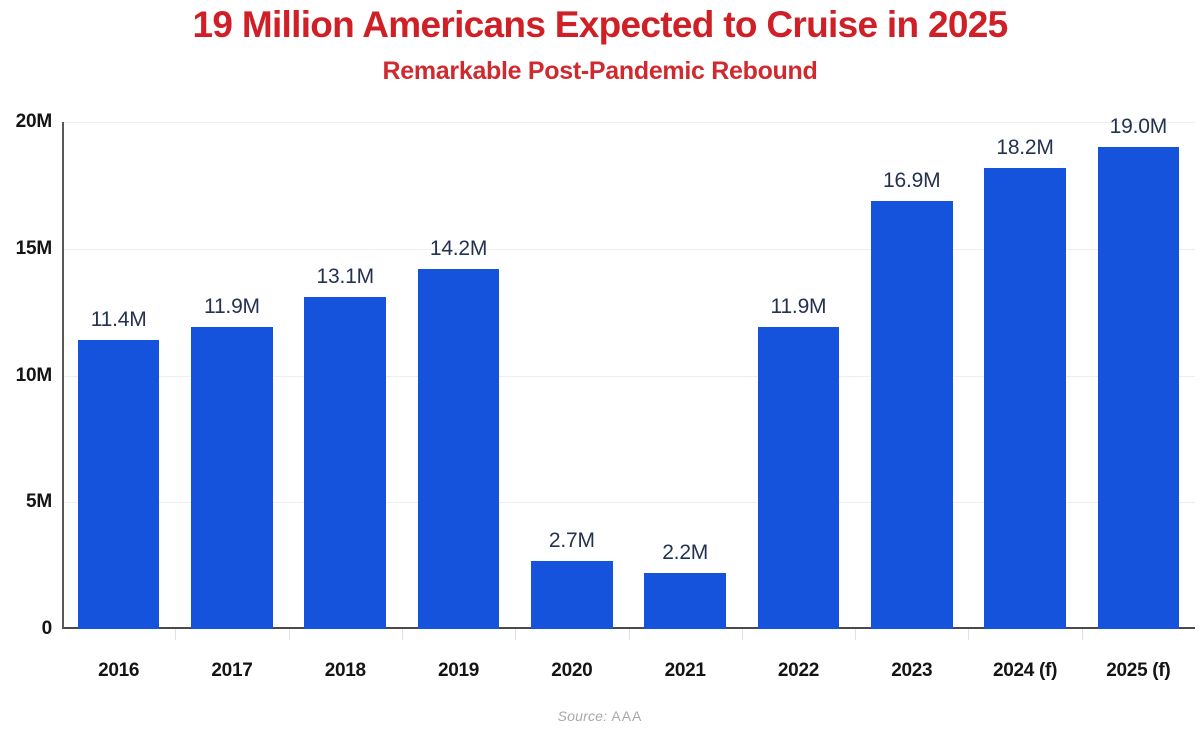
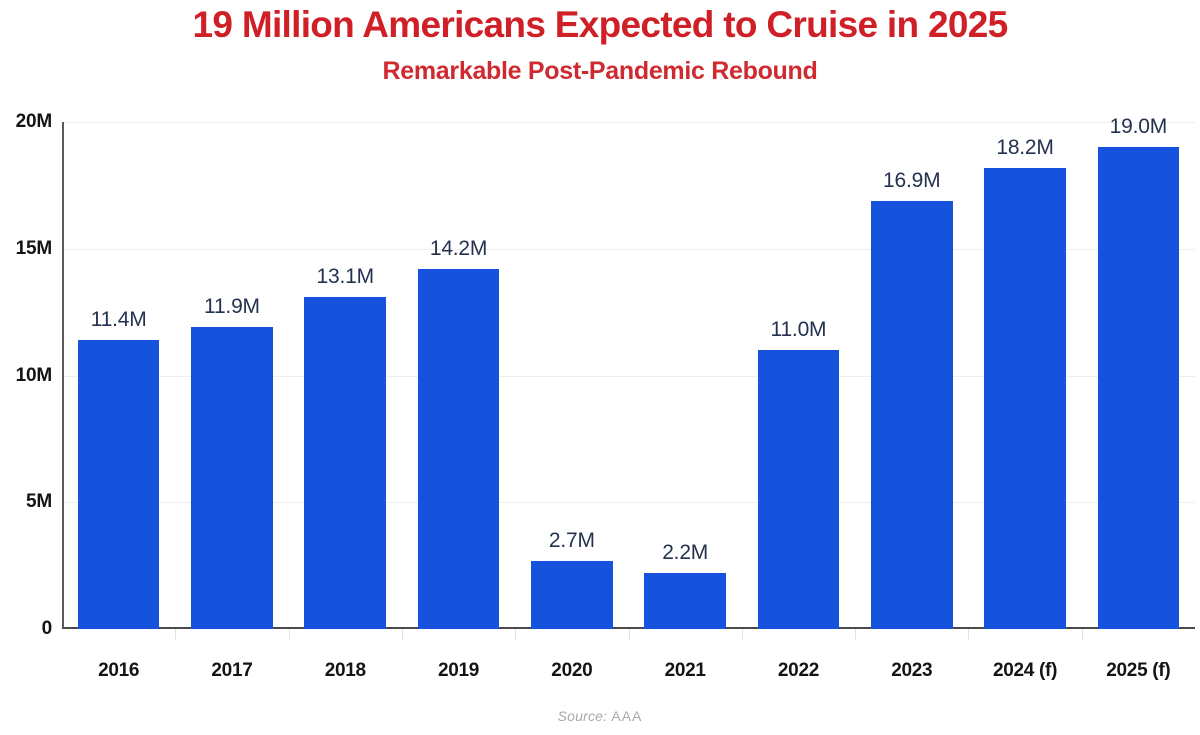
2022: 11.9M -> 11.0M
